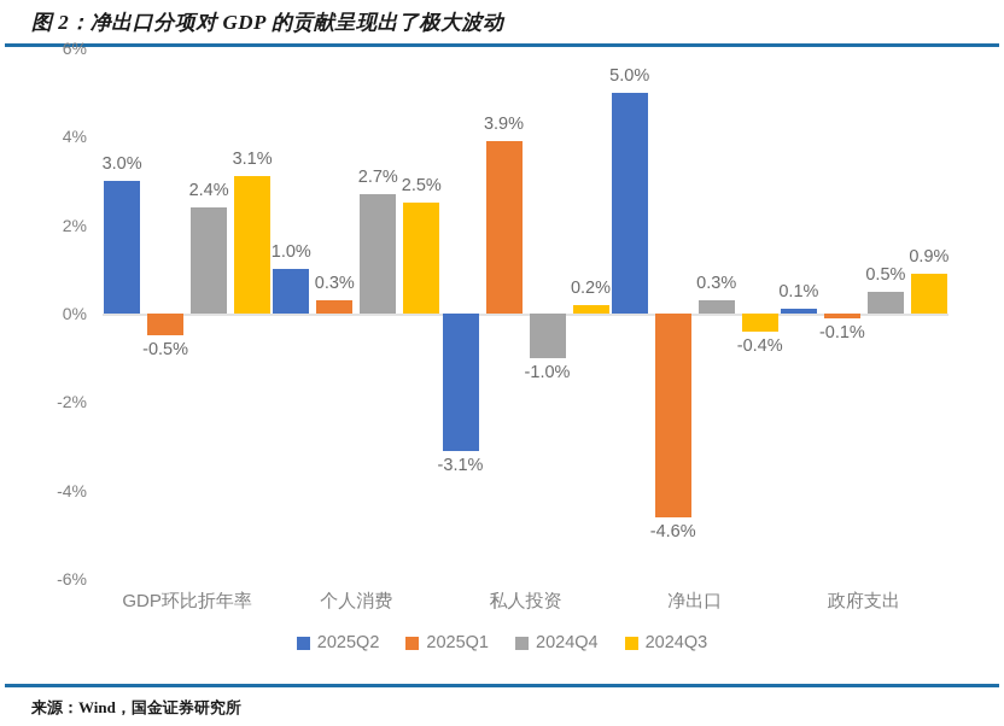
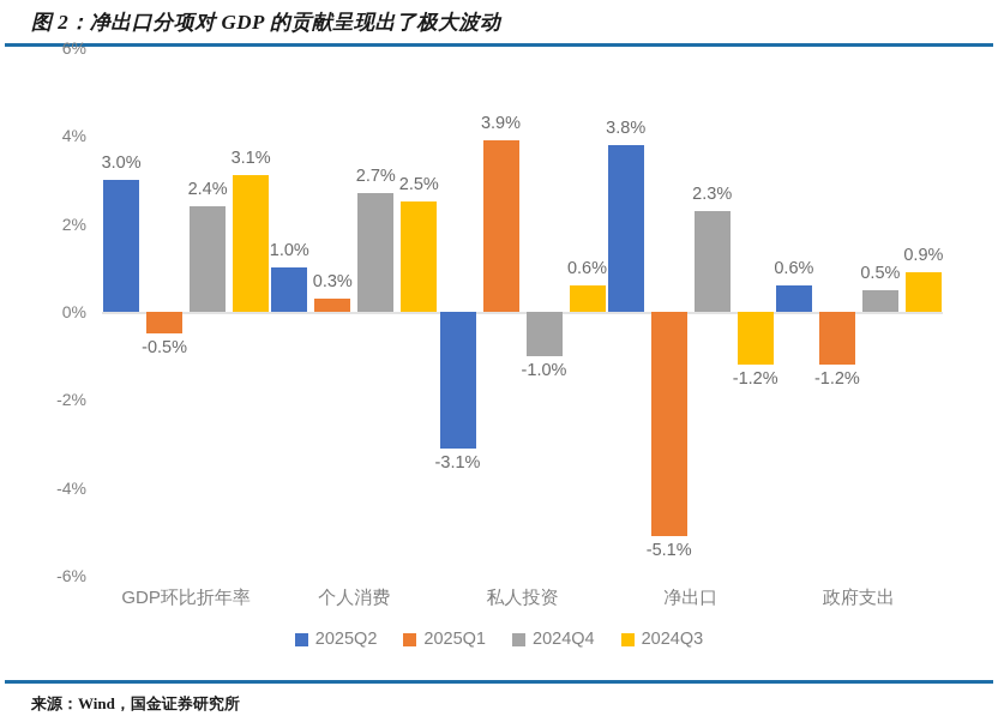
2024Q3/私人投资: 0.2% -> 0.6%
2025Q2/净出口: 5.0% -> 3.8%
2025Q1/净出口: -4.6% -> -5.1%
2024Q4/净出口: 0.3% -> 2.3%
2024Q3/净出口: -0.4% -> -1.2%
2025Q2/政府支出: 0.1% -> 0.6%
2025Q1/政府支出: -0.1% -> -1.2%
